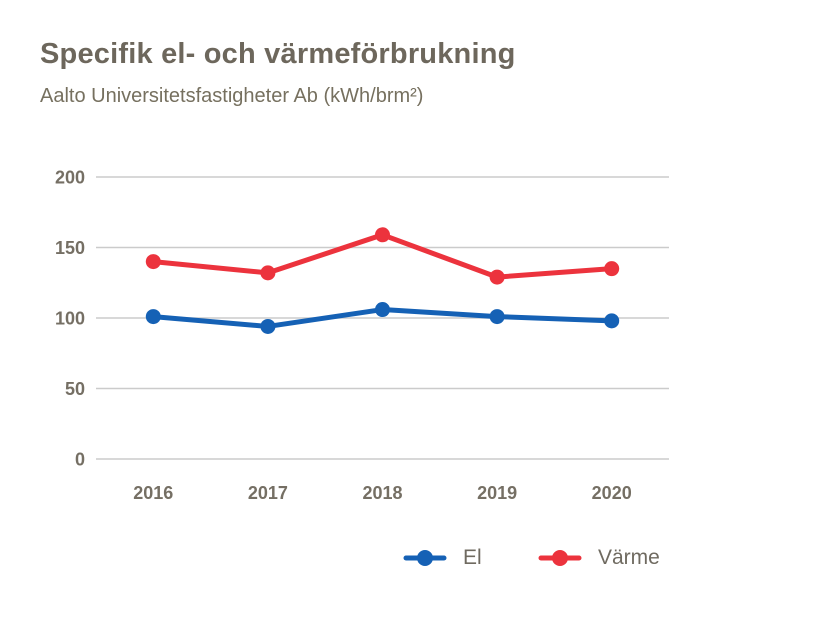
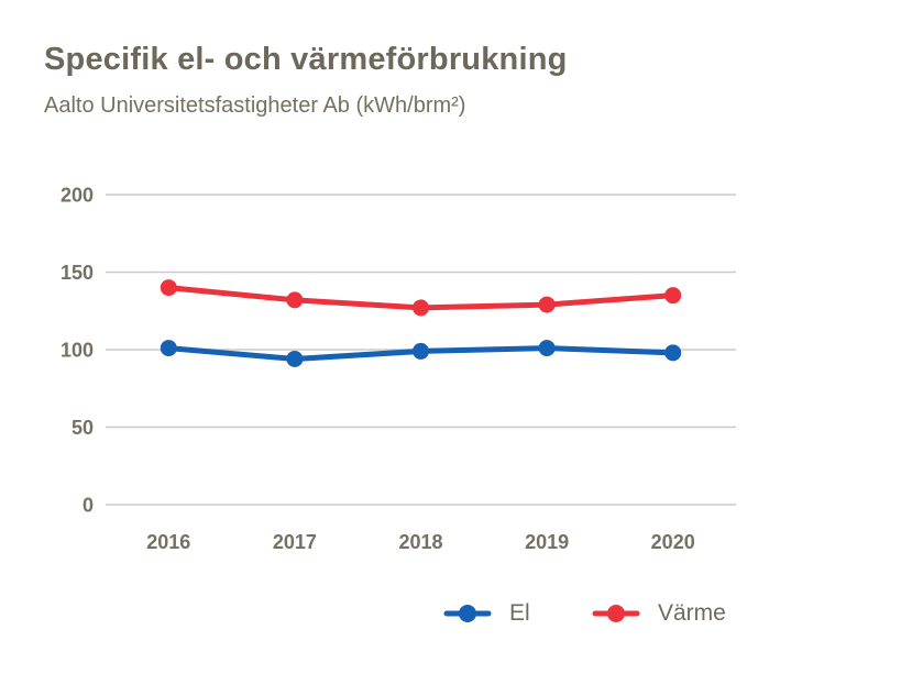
El/2018: 106 -> 99
Värme/2018: 159 -> 127
